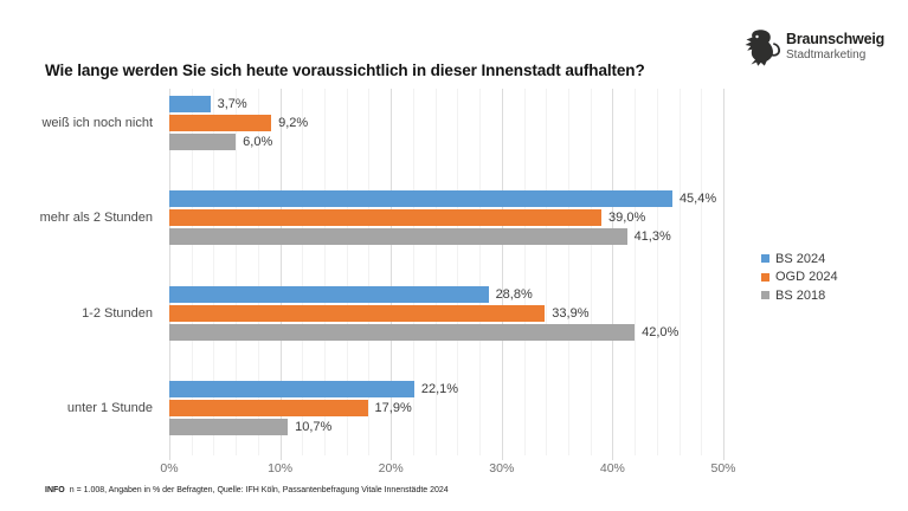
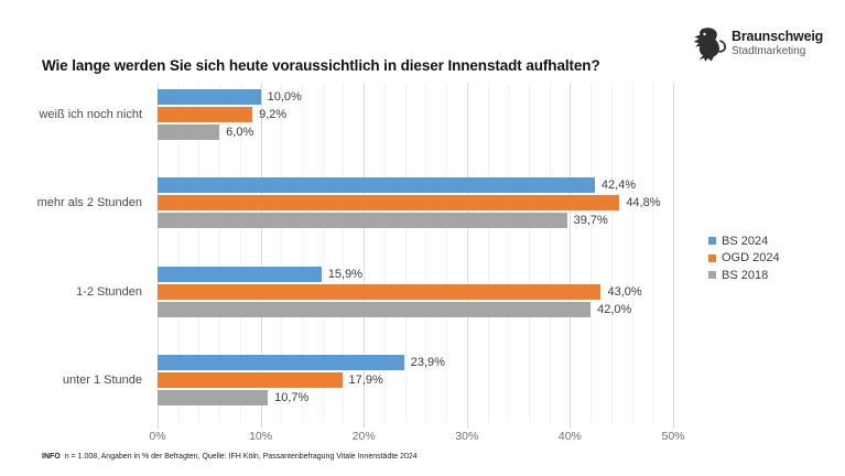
BS 2024/weiß ich noch nicht: 3,7% -> 10,0%
BS 2024/mehr als 2 Stunden: 45,4% -> 42,4%
OGD 2024/mehr als 2 Stunden: 39,0% -> 44,8%
BS 2018/mehr als 2 Stunden: 41,3% -> 39,7%
BS 2024/1-2 Stunden: 28,8% -> 15,9%
OGD 2024/1-2 Stunden: 33,9% -> 43,0%
BS 2024/unter 1 Stunde: 22,1% -> 23,9%
